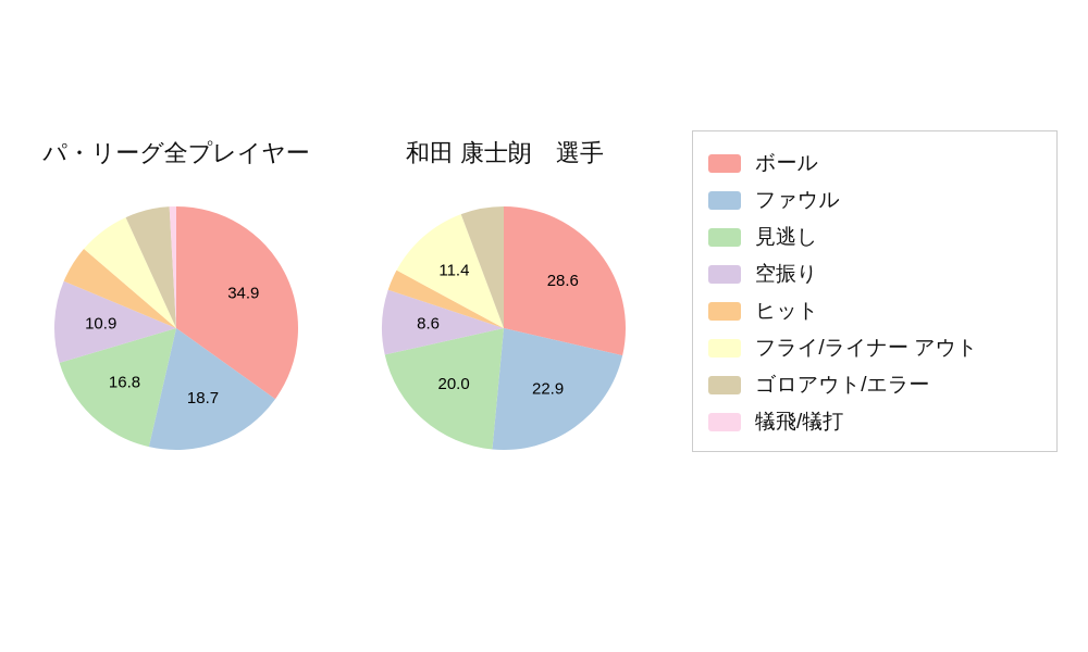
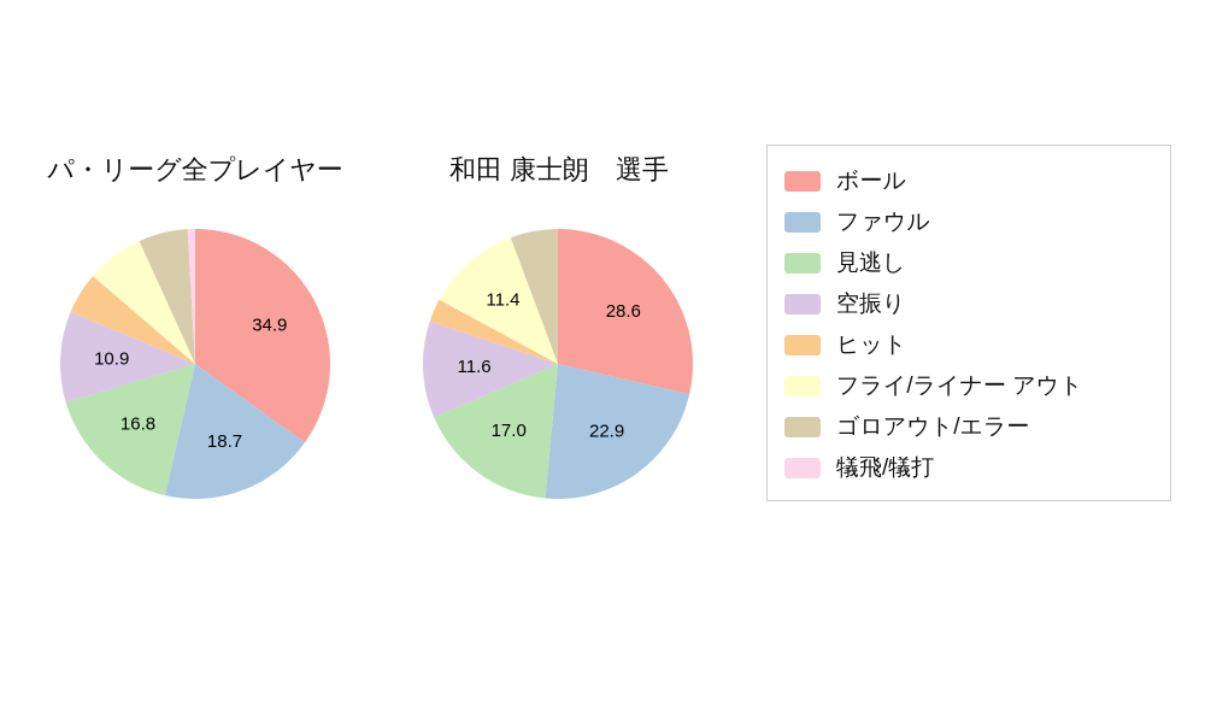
和田 康士朗 選手/見逃し: 20.0 -> 17.0
和田 康士朗 選手/空振り: 8.6 -> 11.6
